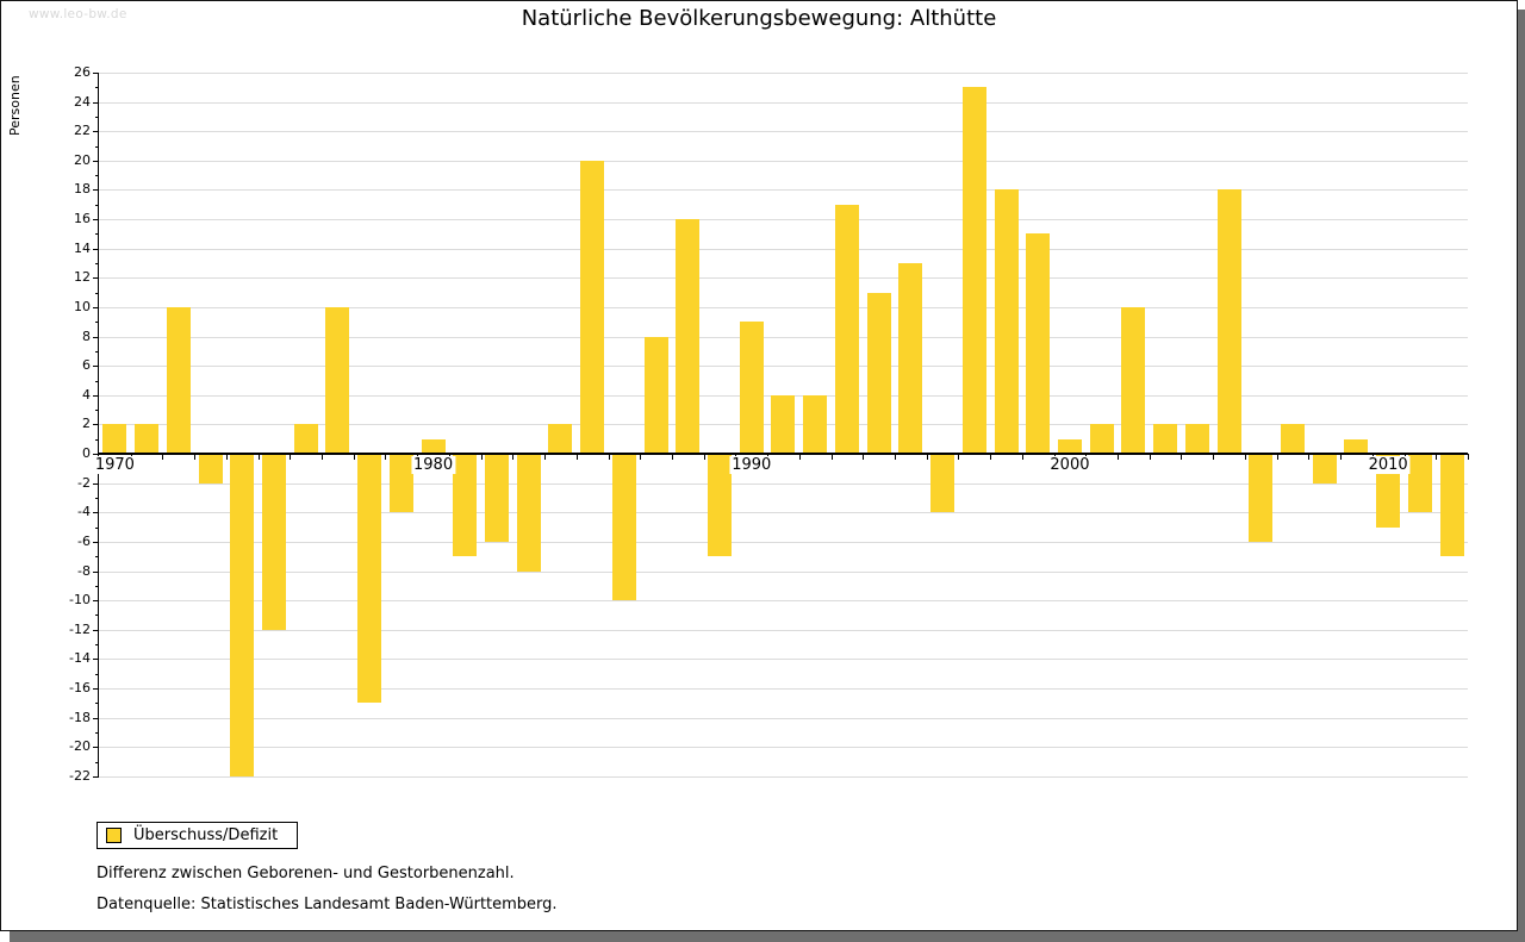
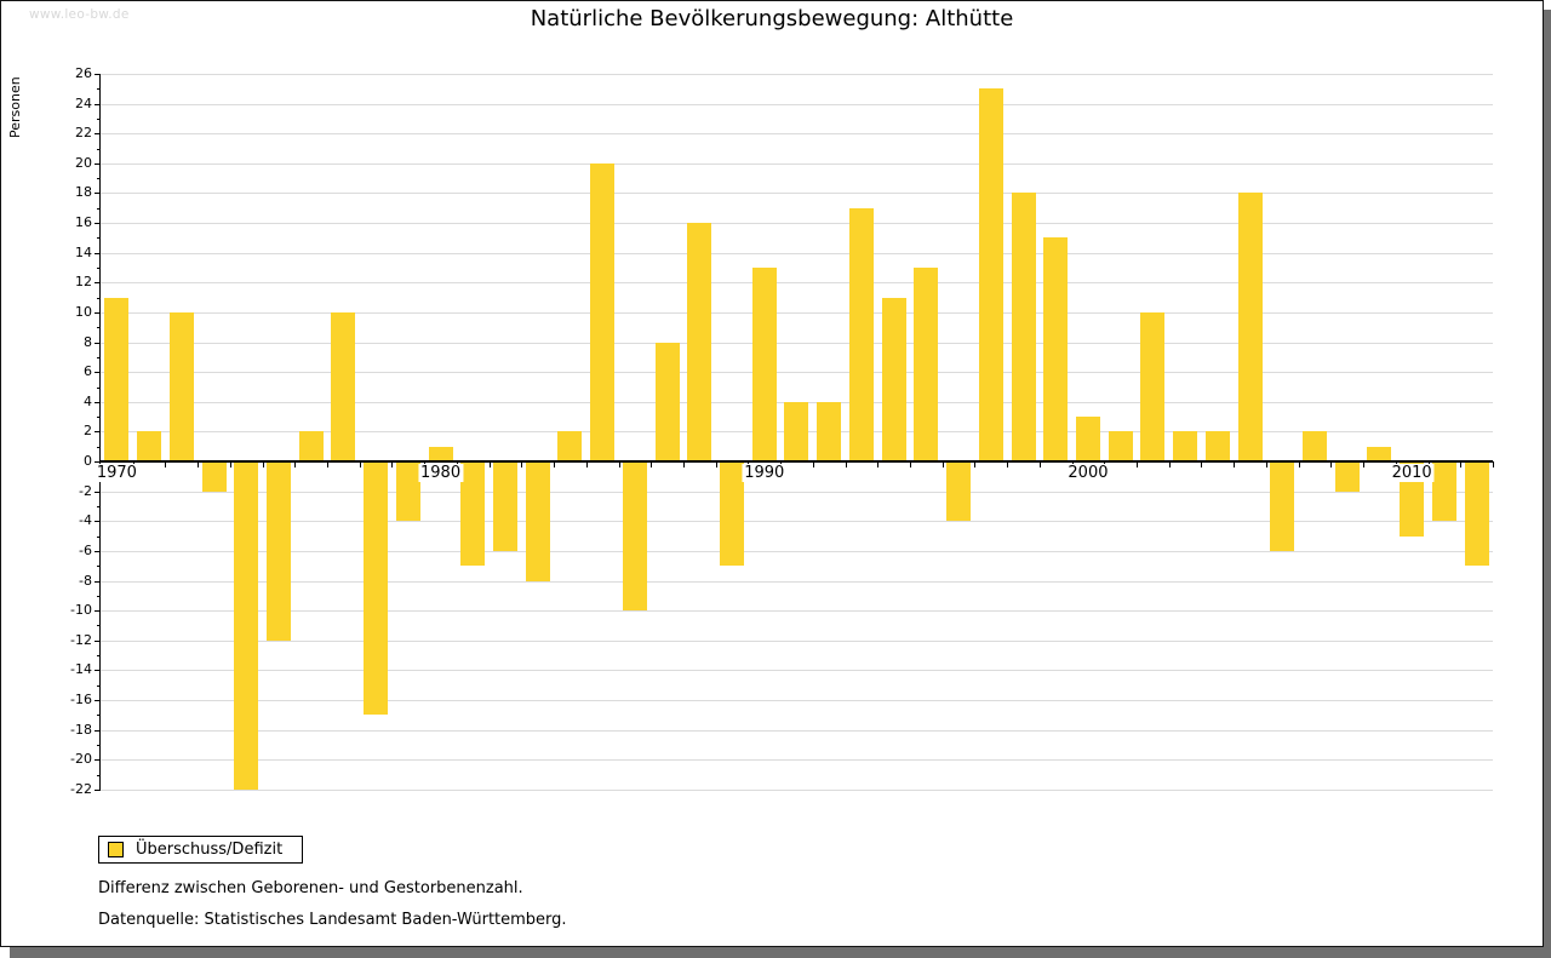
1970: 2 -> 11
1990: 9 -> 13
2000: 1 -> 3
